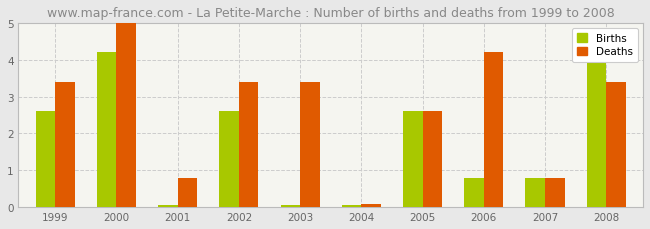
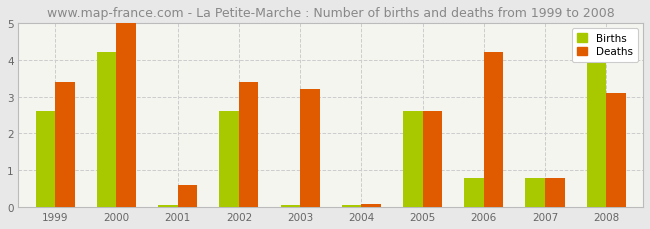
Deaths/2001: 0.8 -> 0.6
Deaths/2003: 3.4 -> 3.2
Deaths/2008: 3.4 -> 3.1
